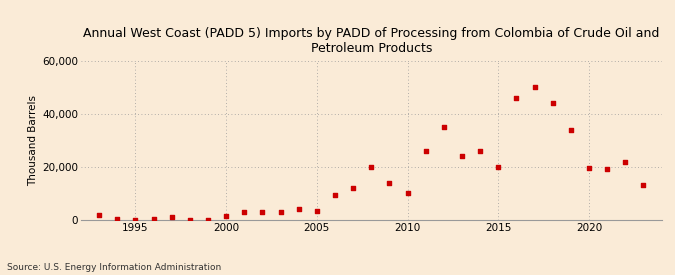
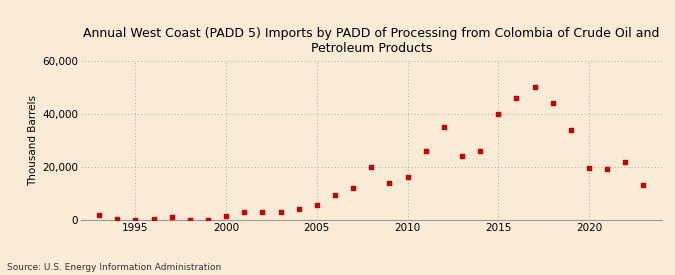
2005: 3,500 -> 5,500
2010: 10,000 -> 16,000
2015: 20,000 -> 40,000
